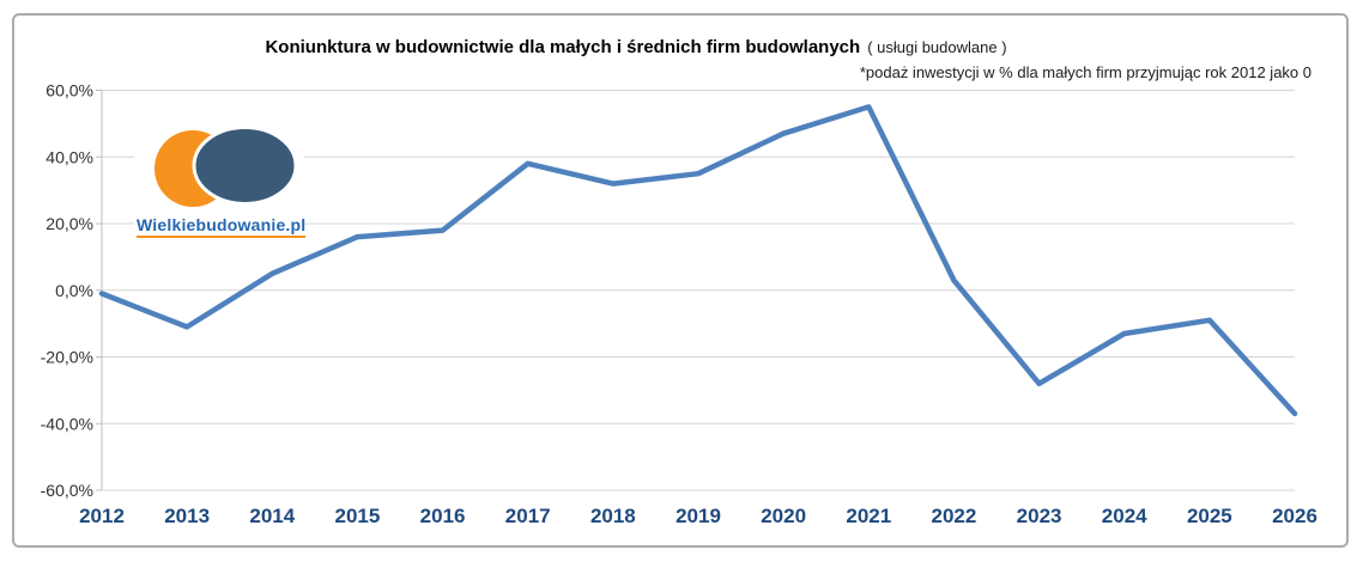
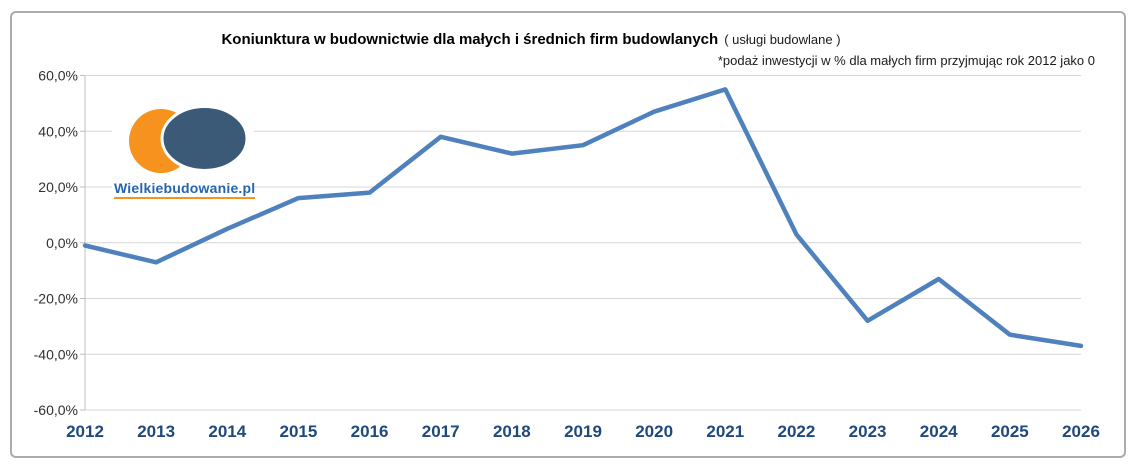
2013: -11% -> -7%
2025: -9% -> -33%
